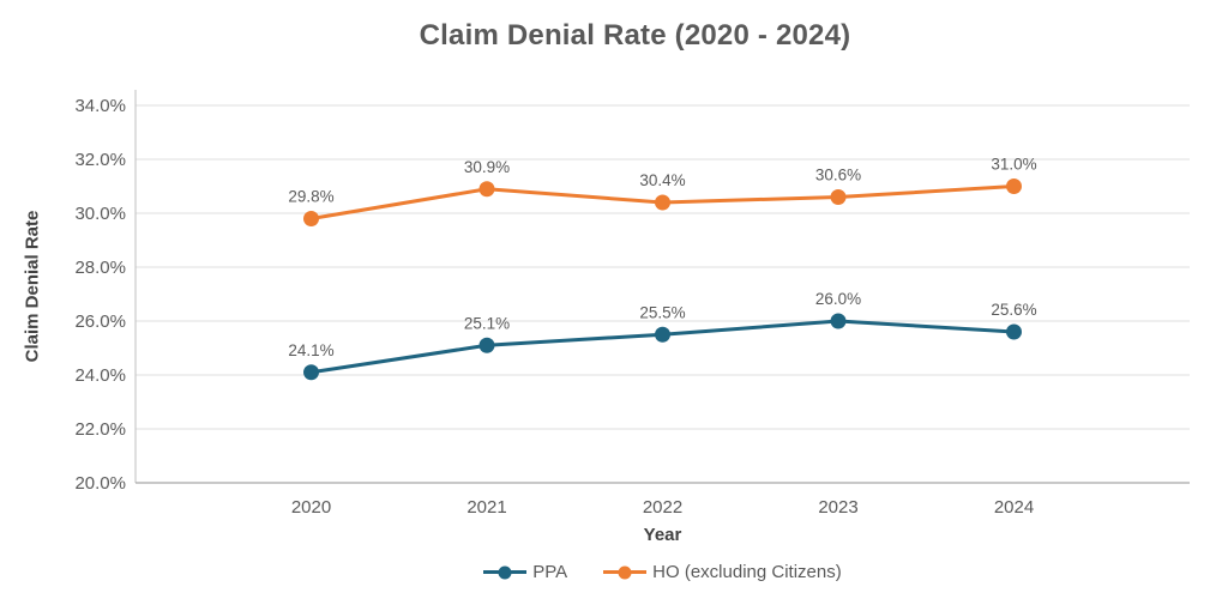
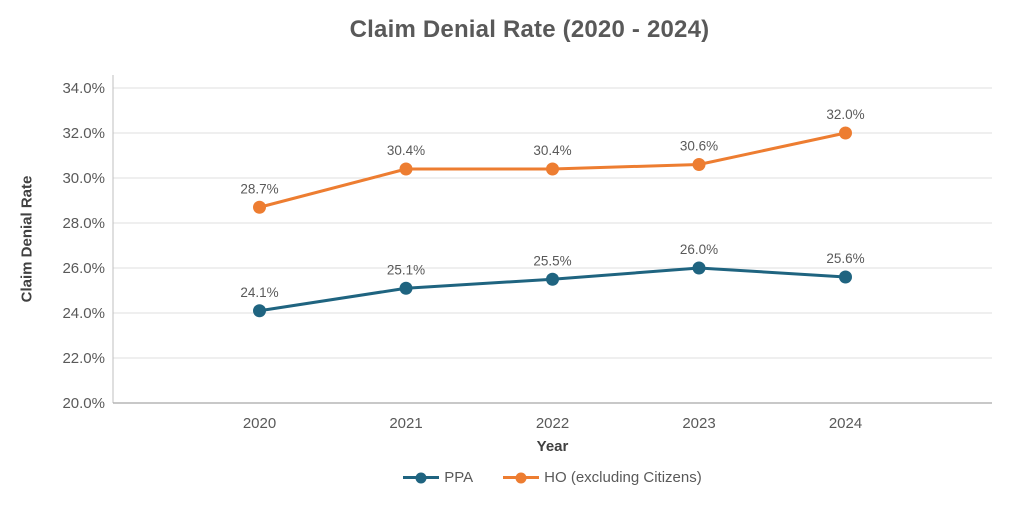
HO (excluding Citizens)/2020: 29.8% -> 28.7%
HO (excluding Citizens)/2021: 30.9% -> 30.4%
HO (excluding Citizens)/2024: 31.0% -> 32.0%
